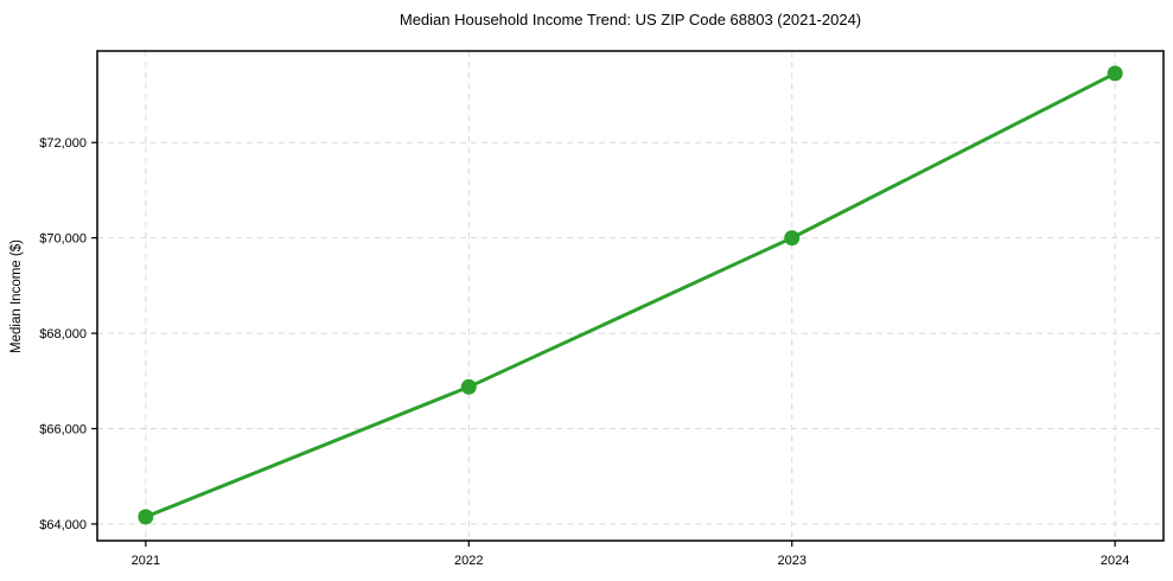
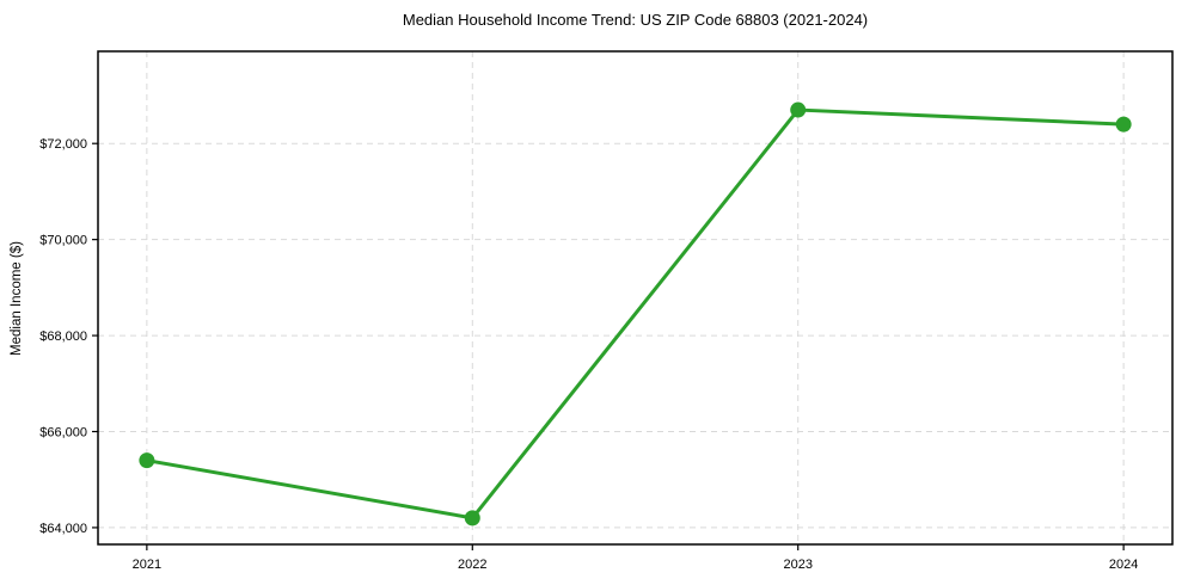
2021: $64200 -> $65400
2022: $66900 -> $64200
2023: $70000 -> $72700
2024: $73400 -> $72400
